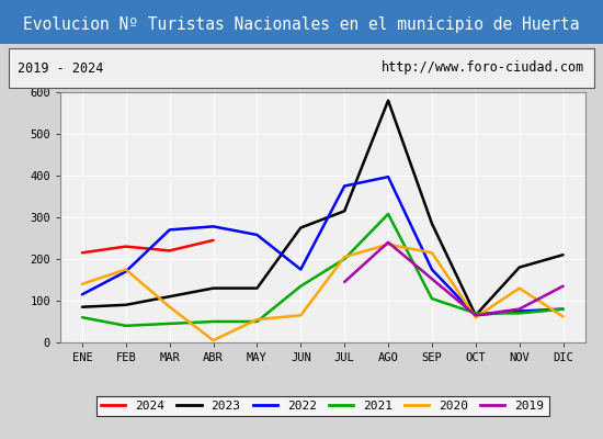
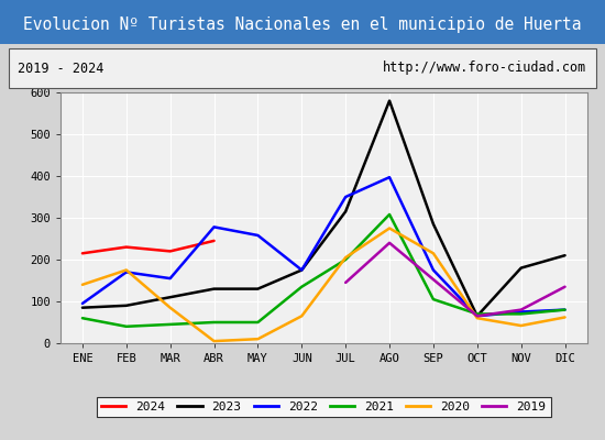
2022/ENE: 115 -> 95
2022/MAR: 270 -> 155
2020/MAY: 55 -> 10
2023/JUN: 275 -> 175
2022/JUL: 375 -> 350
2020/AGO: 235 -> 275
2020/NOV: 130 -> 42
